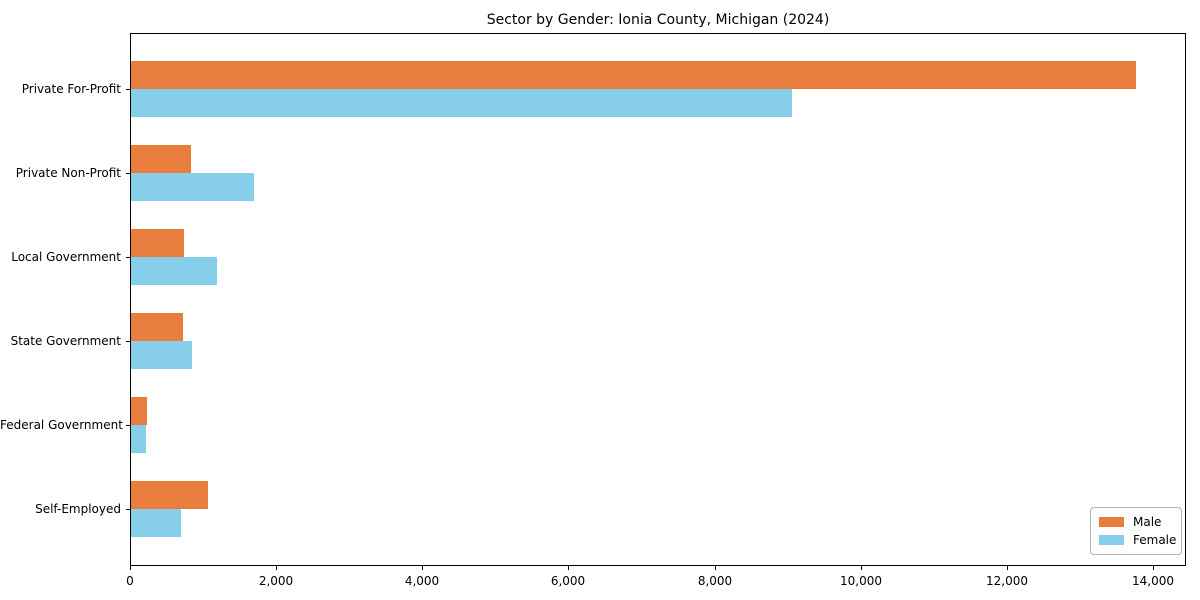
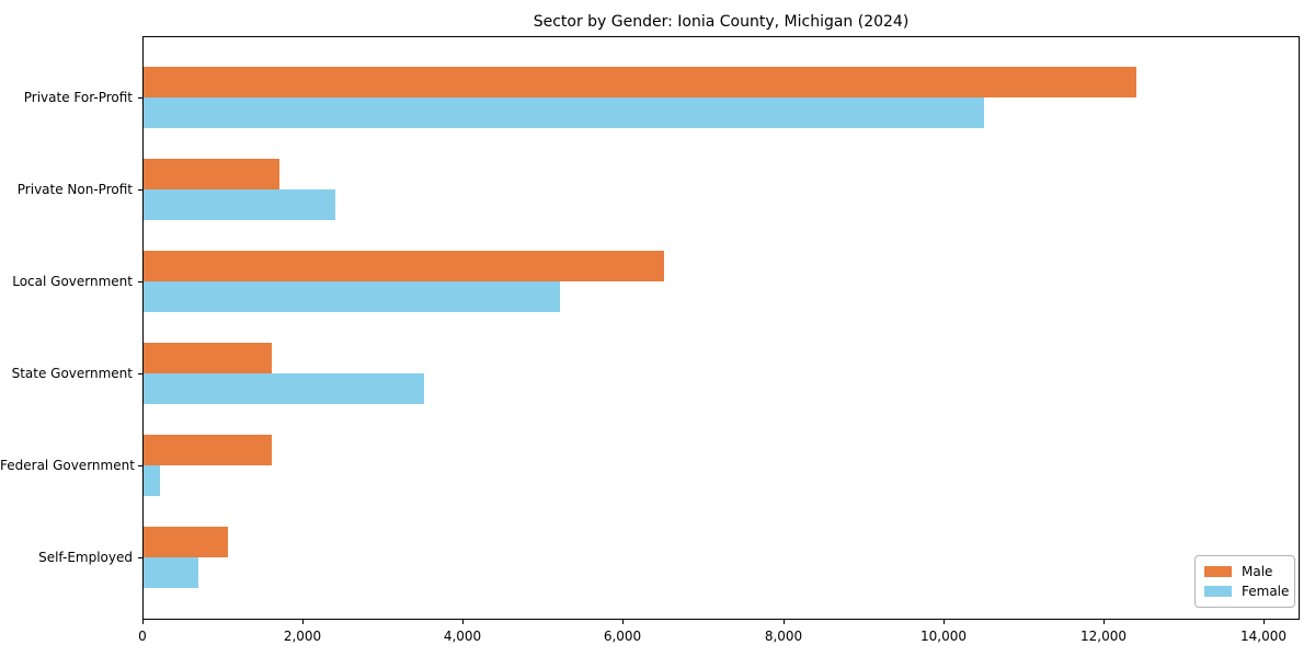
Male/Private For-Profit: 13800 -> 12400
Female/Private For-Profit: 9000 -> 10500
Male/Private Non-Profit: 800 -> 1700
Female/Private Non-Profit: 1700 -> 2400
Male/Local Government: 700 -> 6500
Female/Local Government: 1200 -> 5200
Male/State Government: 700 -> 1600
Female/State Government: 800 -> 3500
Male/Federal Government: 200 -> 1600
